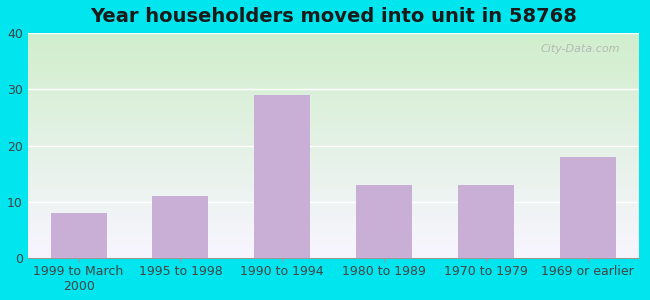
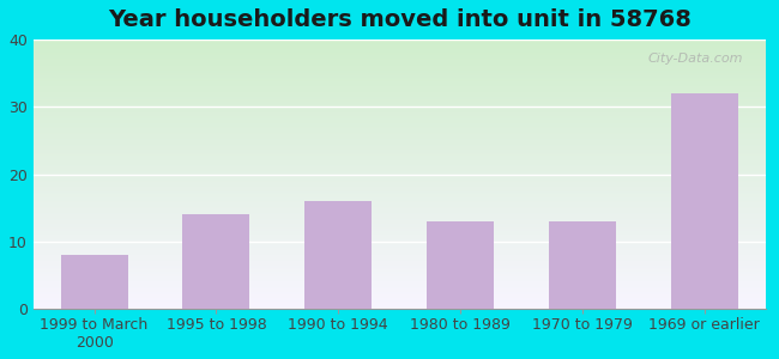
1995 to 1998: 11 -> 14
1990 to 1994: 29 -> 16
1969 or earlier: 18 -> 32
